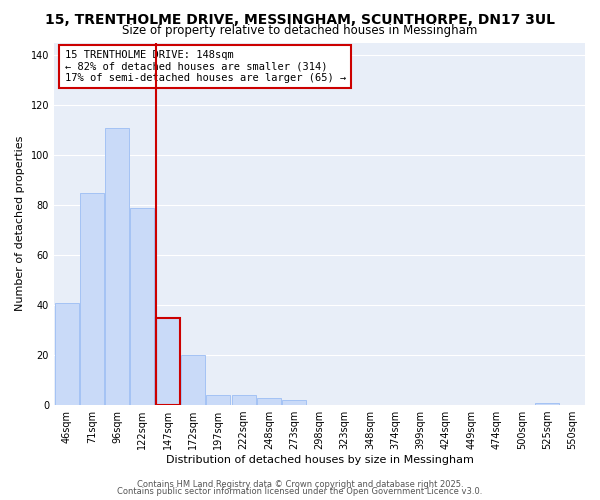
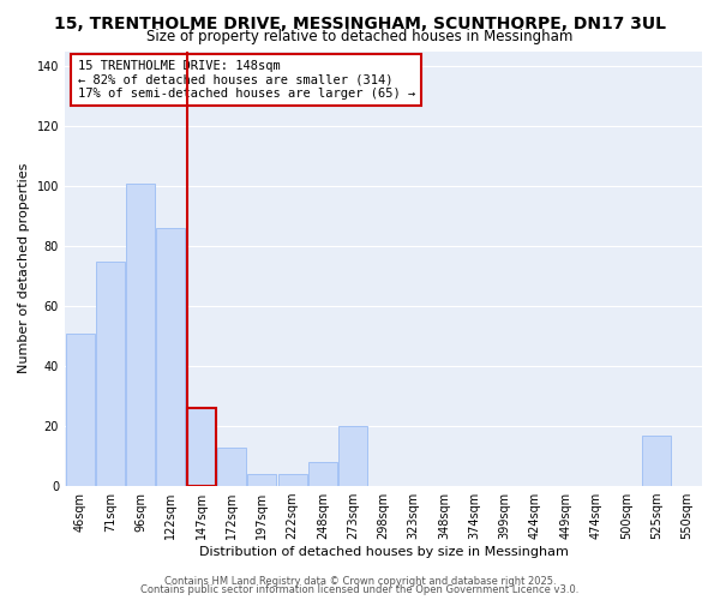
46sqm: 41 -> 51
71sqm: 85 -> 75
96sqm: 111 -> 101
122sqm: 79 -> 86
147sqm: 35 -> 26
172sqm: 20 -> 13
248sqm: 3 -> 8
273sqm: 2 -> 20
525sqm: 1 -> 17
